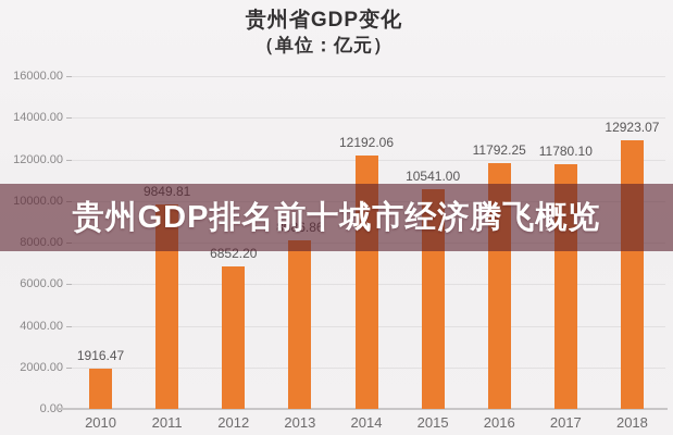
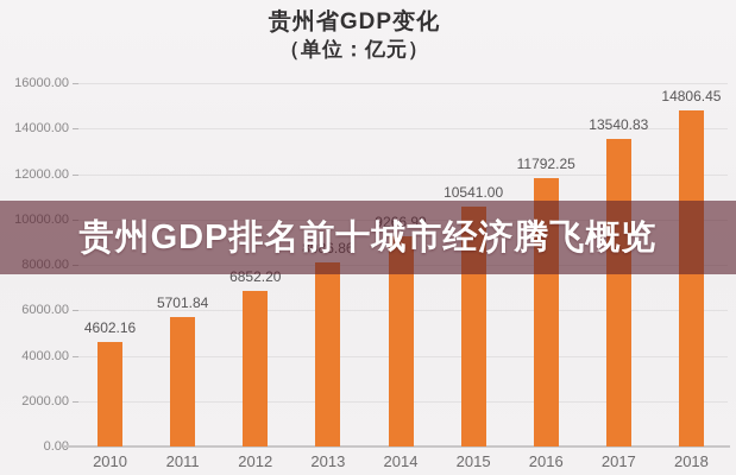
2010: 1916.47 -> 4602.16
2011: 9849.81 -> 5701.84
2014: 12192.06 -> 9266.99
2017: 11780.10 -> 13540.83
2018: 12923.07 -> 14806.45
